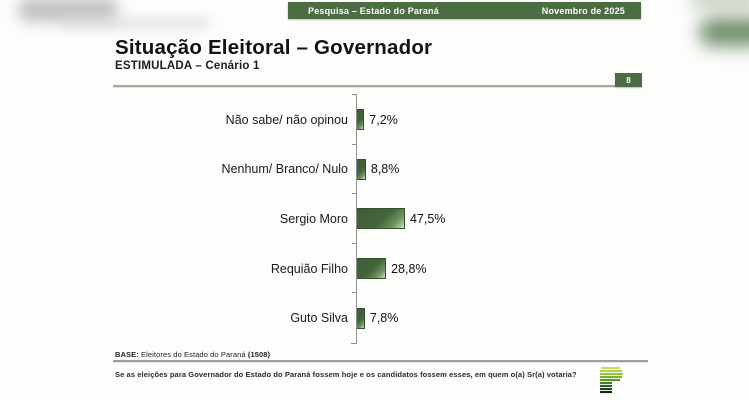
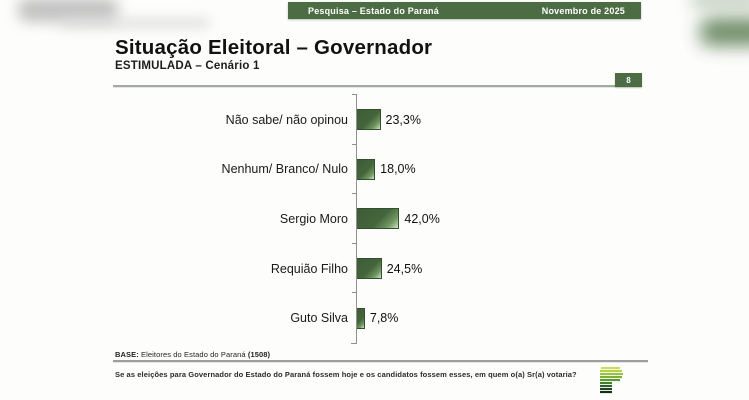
Não sabe/ não opinou: 7,2% -> 23,3%
Nenhum/ Branco/ Nulo: 8,8% -> 18,0%
Sergio Moro: 47,5% -> 42,0%
Requião Filho: 28,8% -> 24,5%
